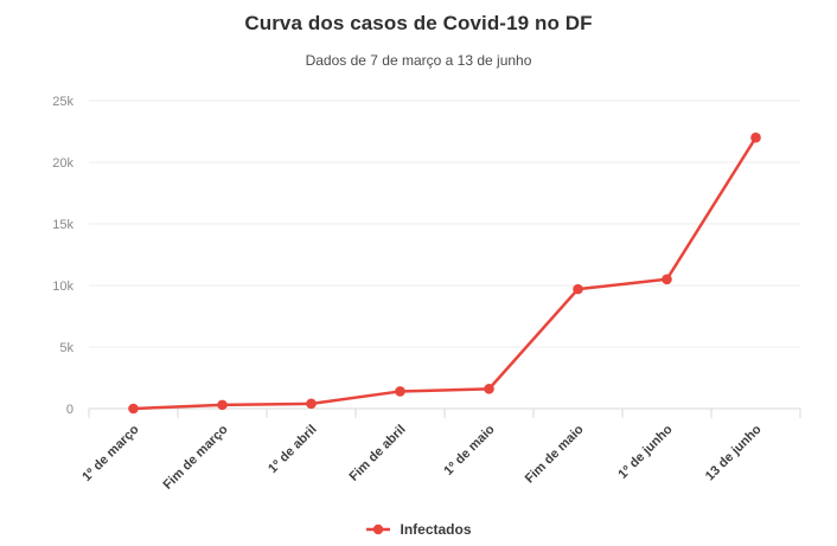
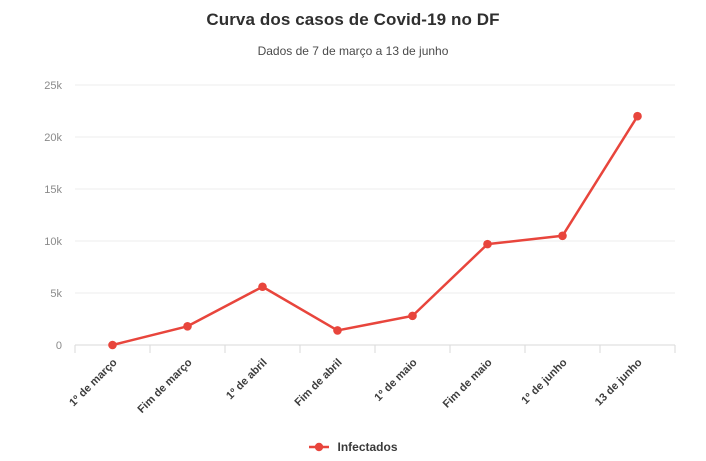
Fim de março: 0.3k -> 1.8k
1º de abril: 0.4k -> 5.6k
1º de maio: 1.6k -> 2.8k
